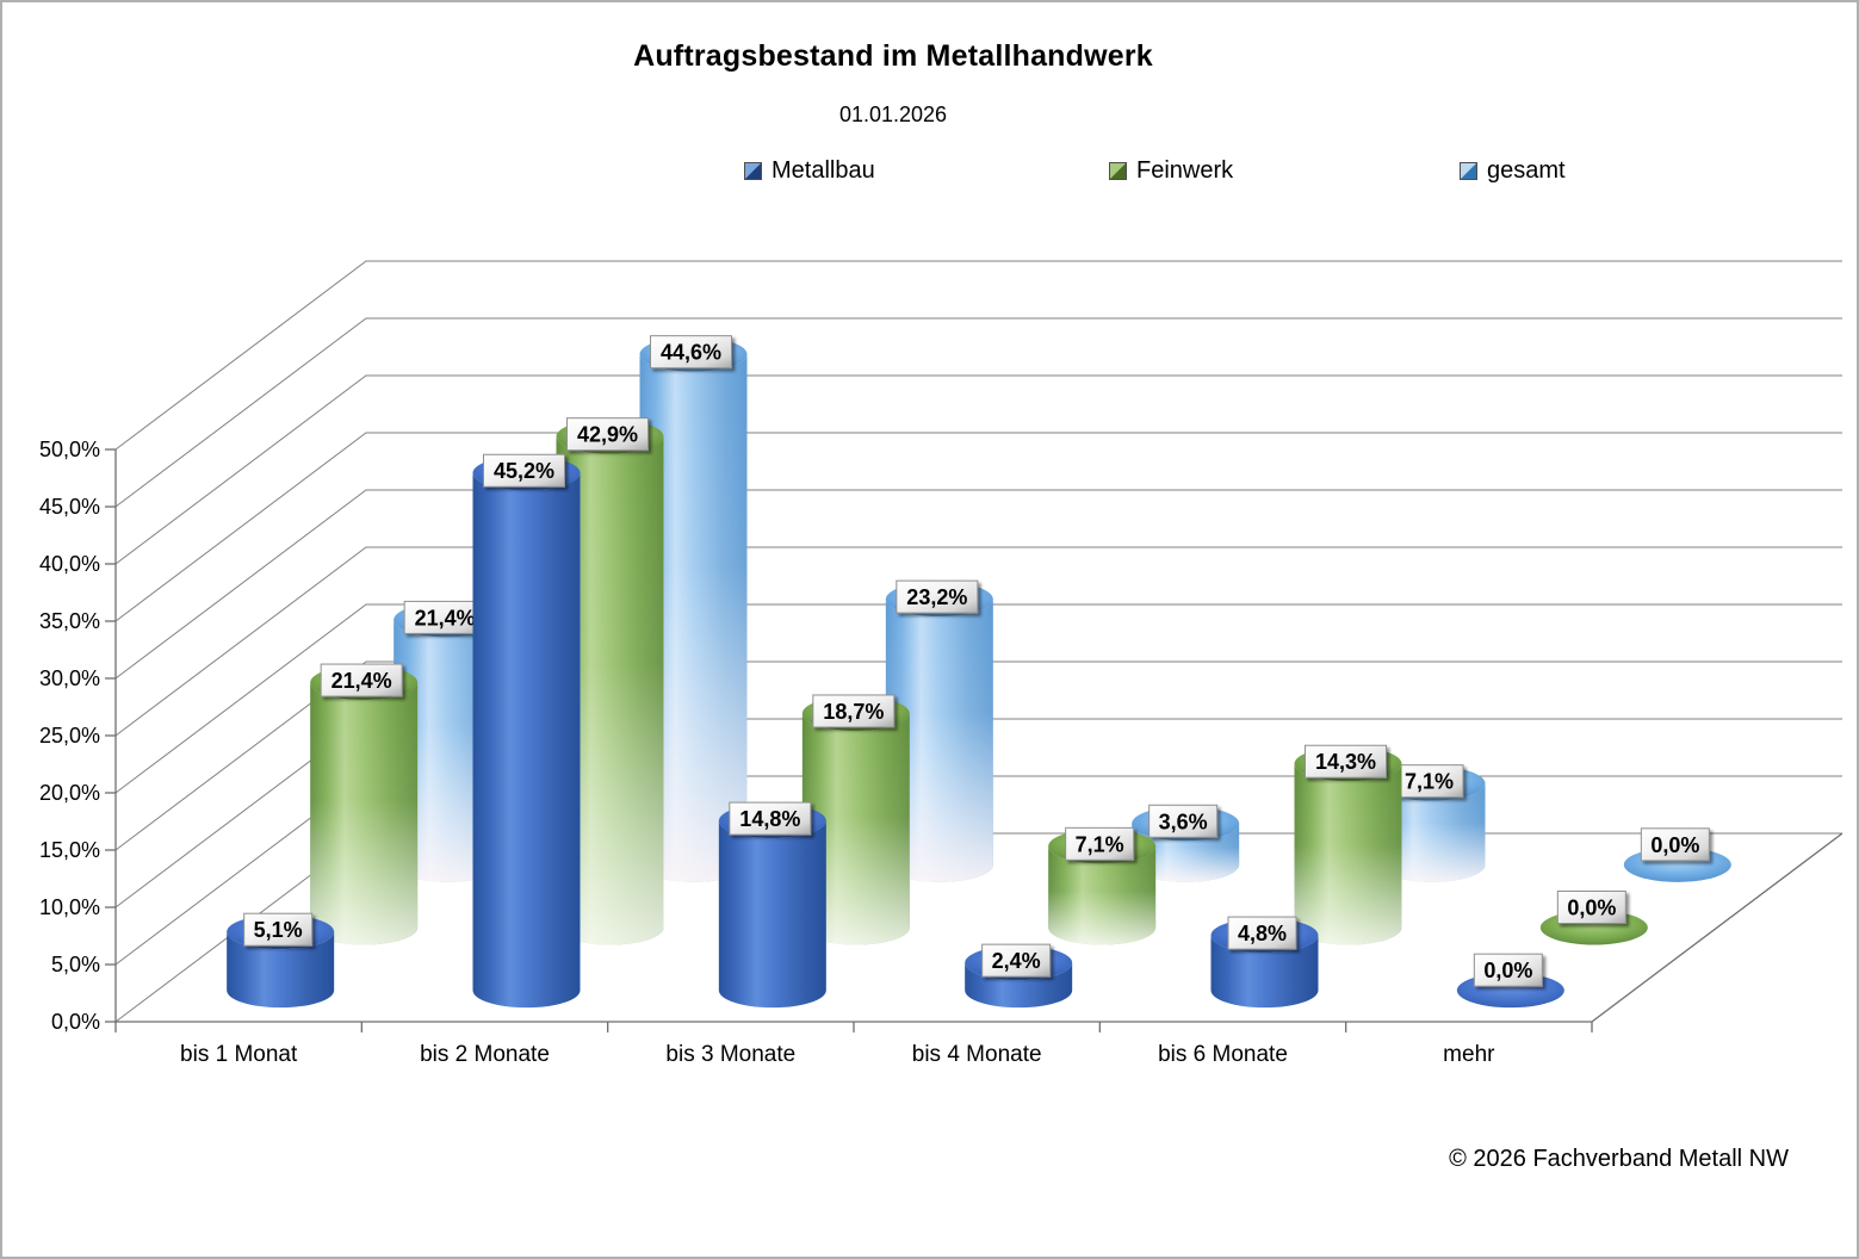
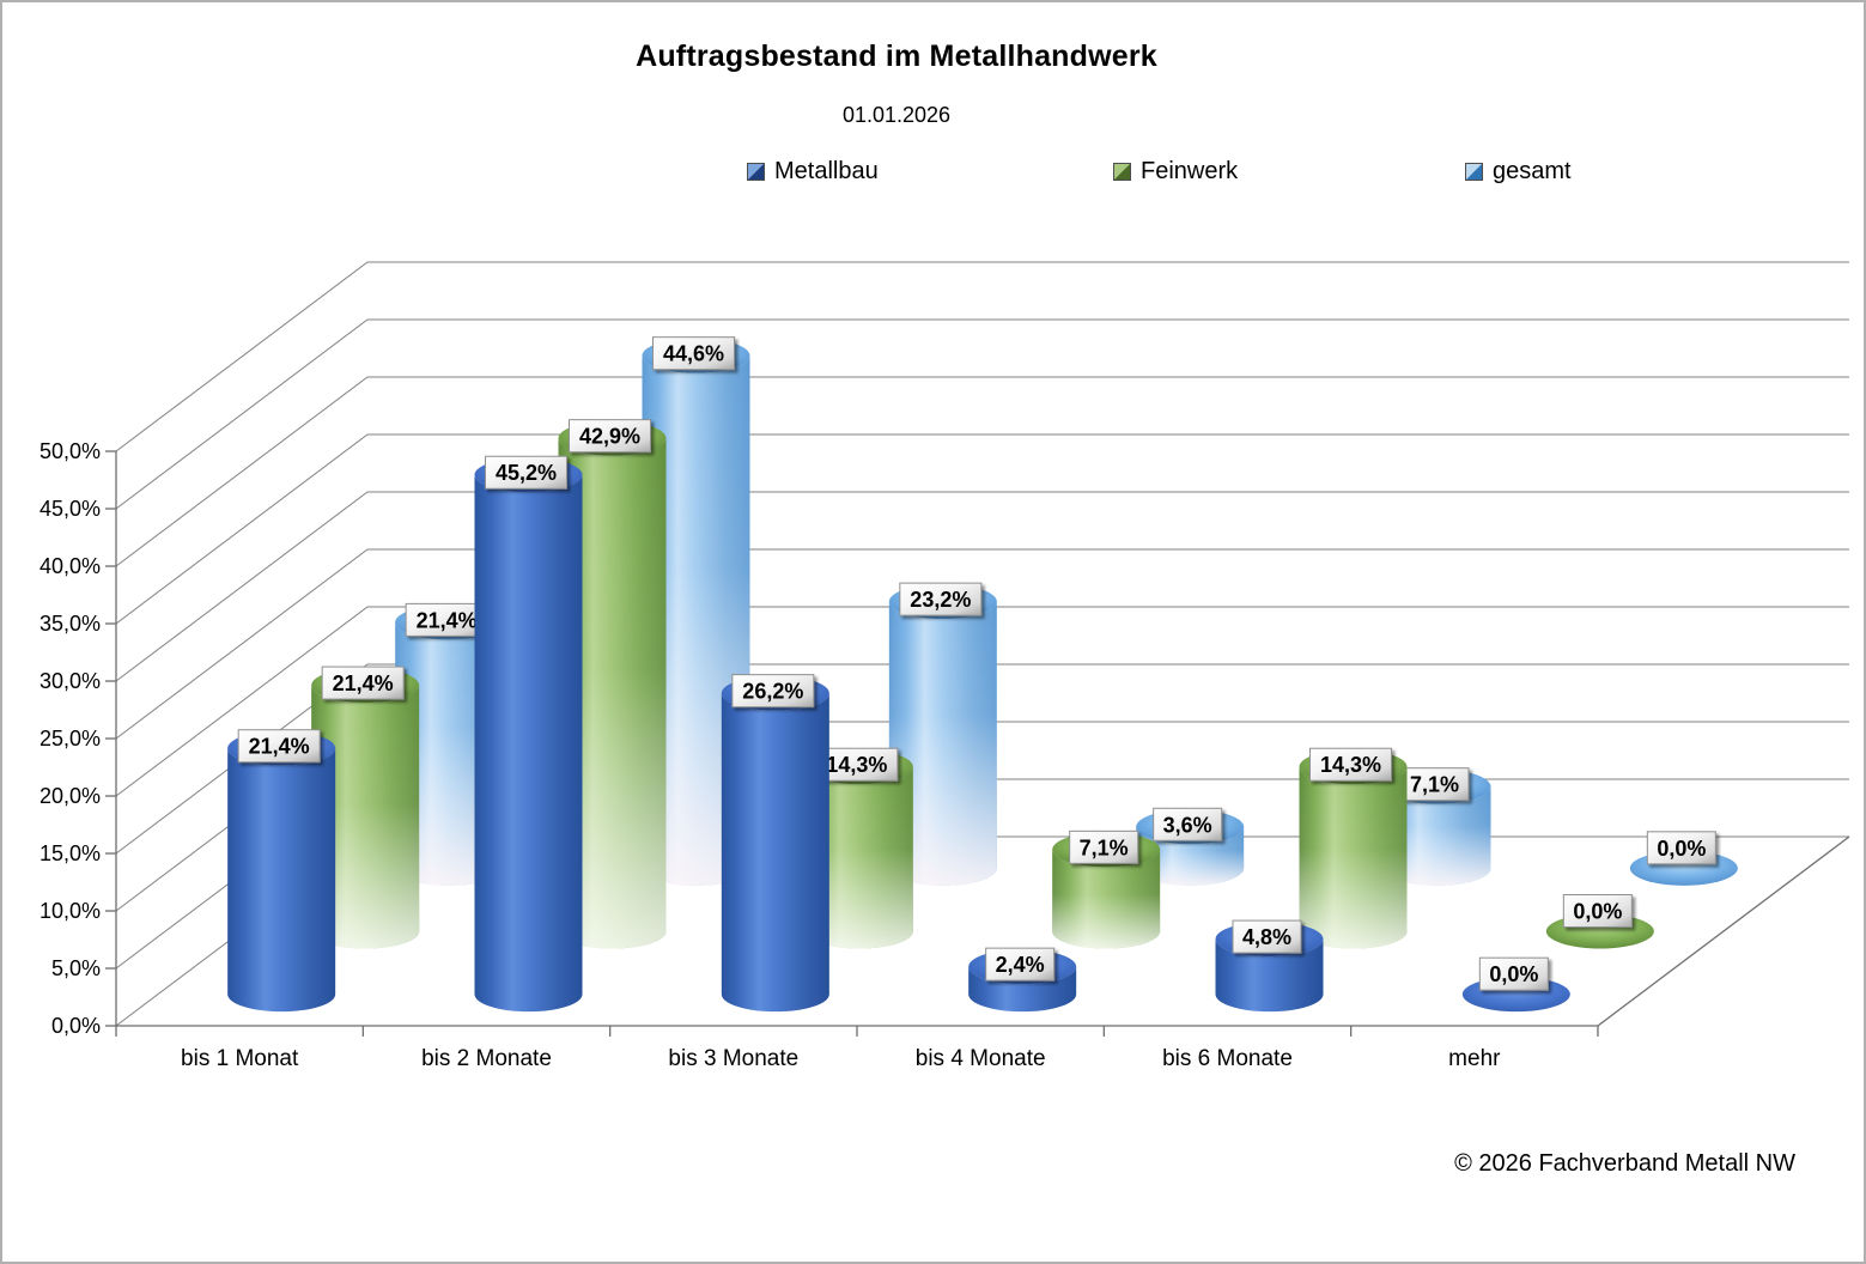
Metallbau/bis 1 Monat: 5,1% -> 21,4%
Metallbau/bis 3 Monate: 14,8% -> 26,2%
Feinwerk/bis 3 Monate: 18,7% -> 14,3%
